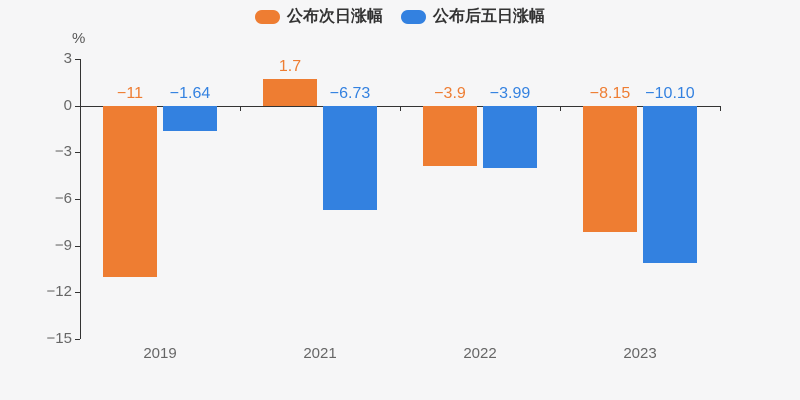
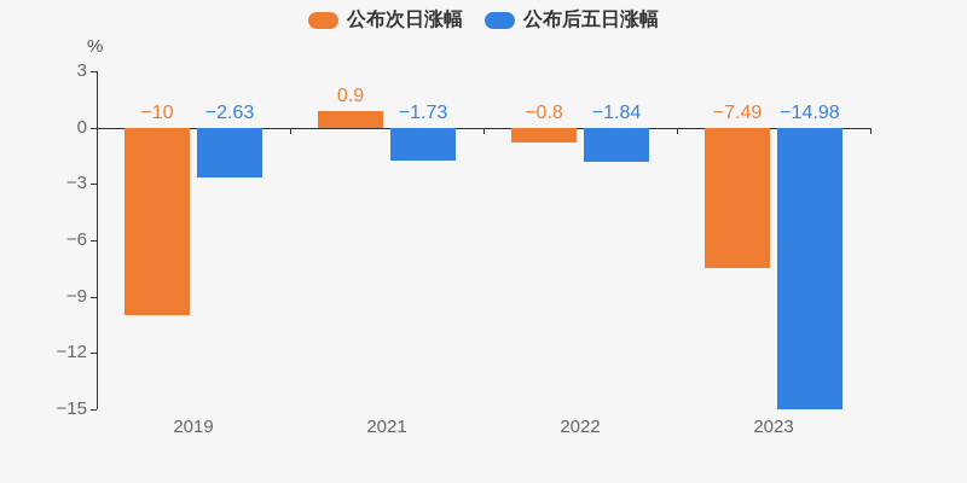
公布次日涨幅/2019: −11 -> −10
公布后五日涨幅/2019: −1.64 -> −2.63
公布次日涨幅/2021: 1.7 -> 0.9
公布后五日涨幅/2021: −6.73 -> −1.73
公布次日涨幅/2022: −3.9 -> −0.8
公布后五日涨幅/2022: −3.99 -> −1.84
公布次日涨幅/2023: −8.15 -> −7.49
公布后五日涨幅/2023: −10.10 -> −14.98
